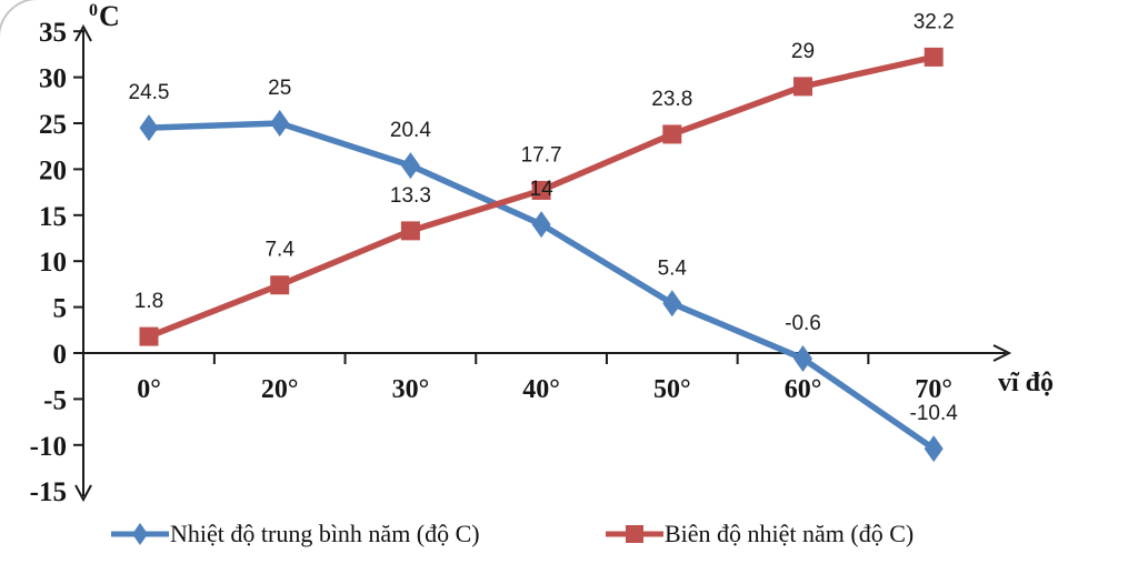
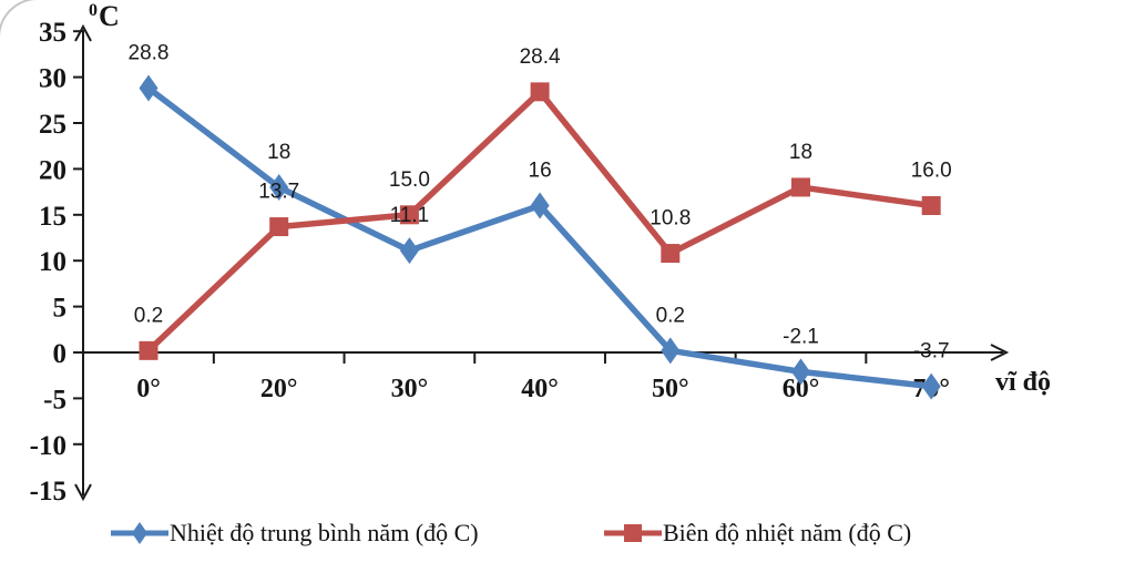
Nhiệt độ trung bình năm (độ C)/0°: 24.5 -> 28.8
Biên độ nhiệt năm (độ C)/0°: 1.8 -> 0.2
Nhiệt độ trung bình năm (độ C)/20°: 25 -> 18
Biên độ nhiệt năm (độ C)/20°: 7.4 -> 13.7
Nhiệt độ trung bình năm (độ C)/30°: 20.4 -> 11.1
Biên độ nhiệt năm (độ C)/30°: 13.3 -> 15.0
Nhiệt độ trung bình năm (độ C)/40°: 14 -> 16
Biên độ nhiệt năm (độ C)/40°: 17.7 -> 28.4
Nhiệt độ trung bình năm (độ C)/50°: 5.4 -> 0.2
Biên độ nhiệt năm (độ C)/50°: 23.8 -> 10.8
Nhiệt độ trung bình năm (độ C)/60°: -0.6 -> -2.1
Biên độ nhiệt năm (độ C)/60°: 29 -> 18
Nhiệt độ trung bình năm (độ C)/70°: -10.4 -> -3.7
Biên độ nhiệt năm (độ C)/70°: 32.2 -> 16.0
